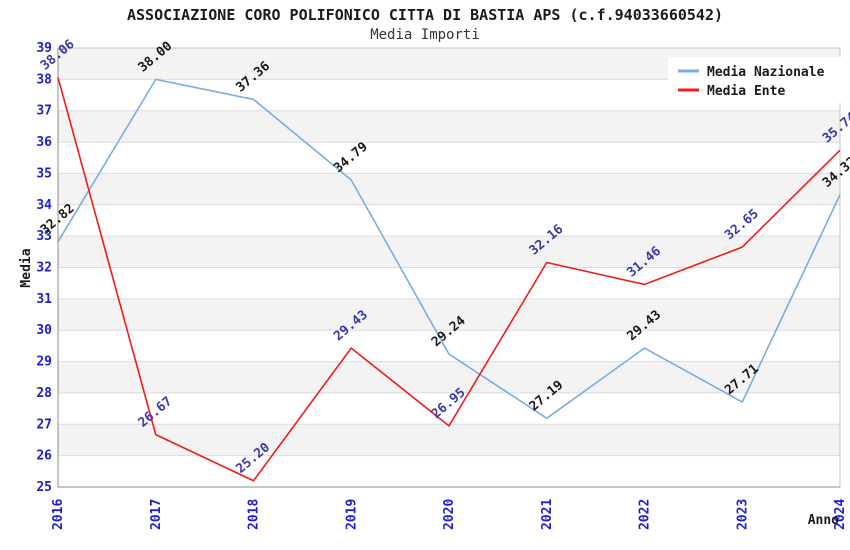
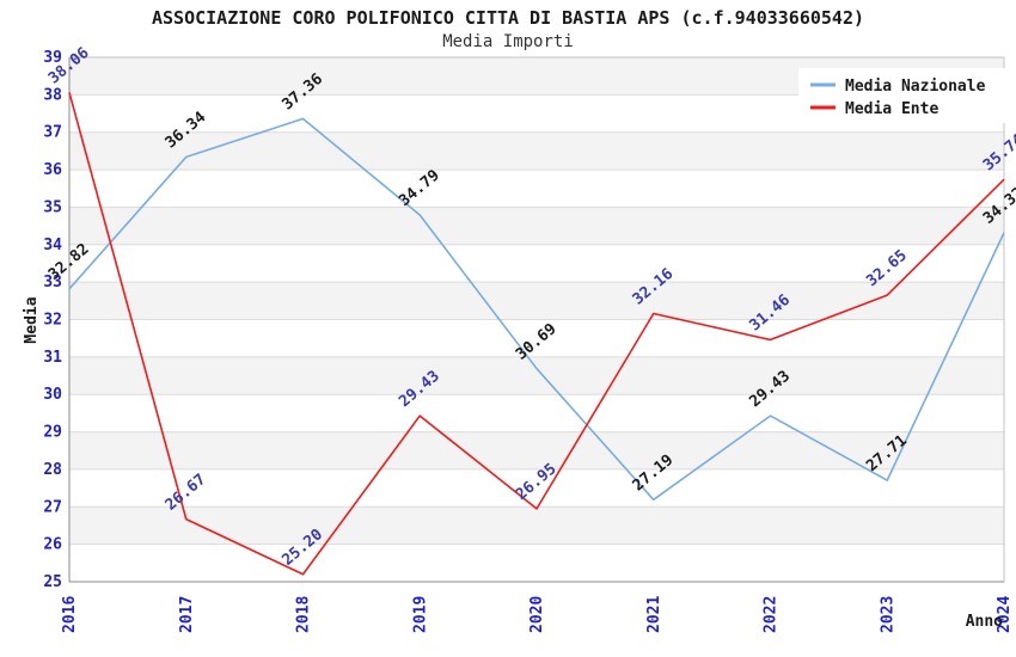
Media Nazionale/2017: 38.00 -> 36.34
Media Nazionale/2020: 29.24 -> 30.69
